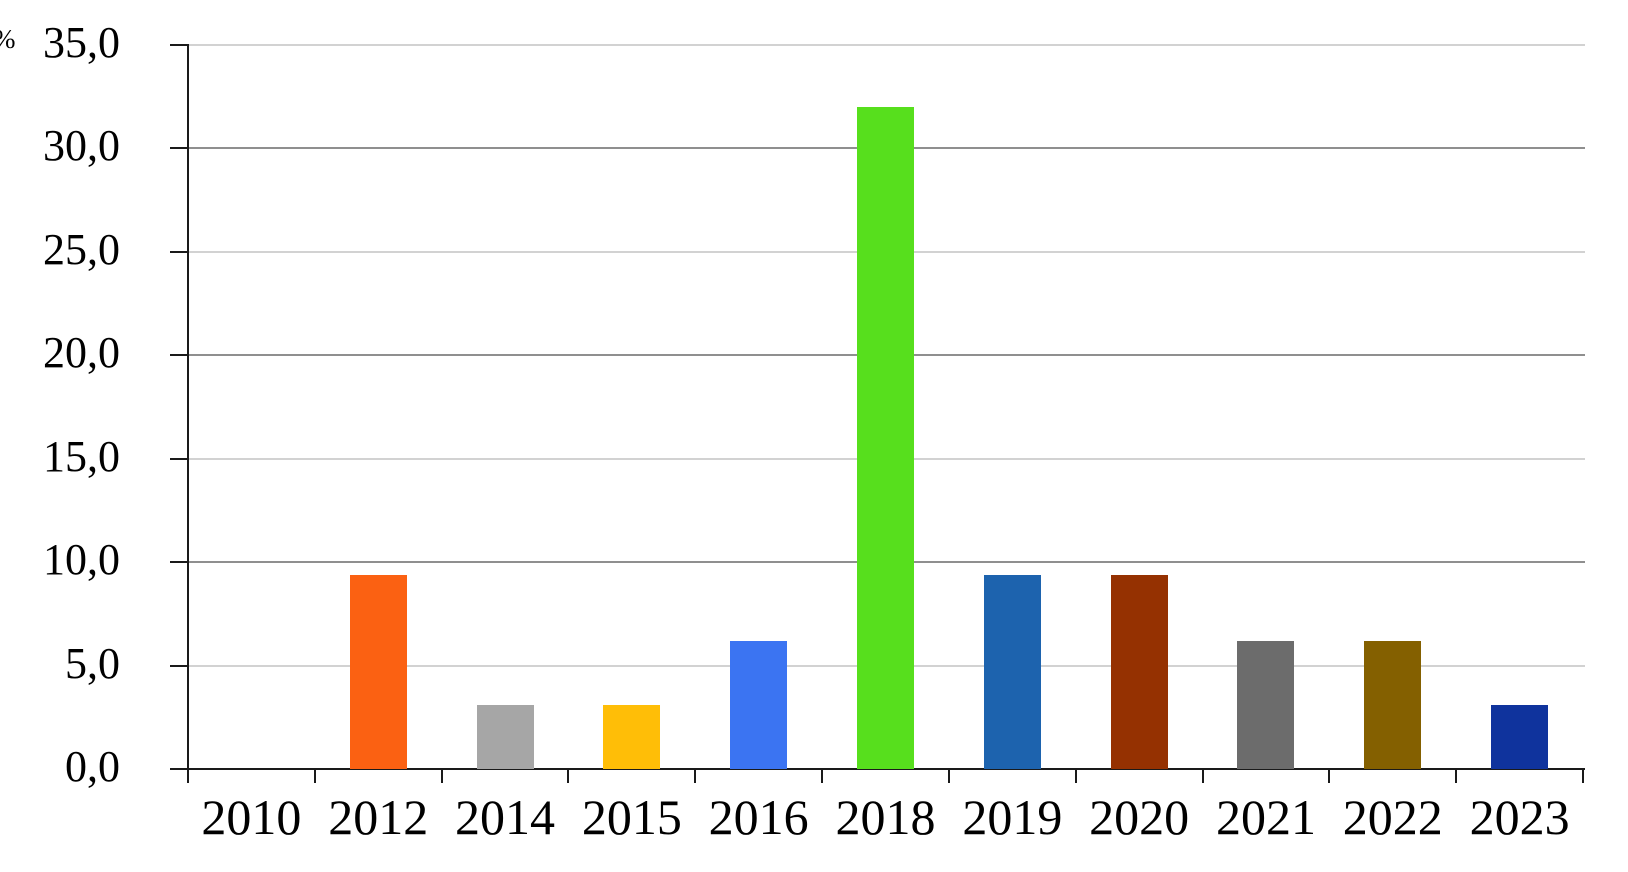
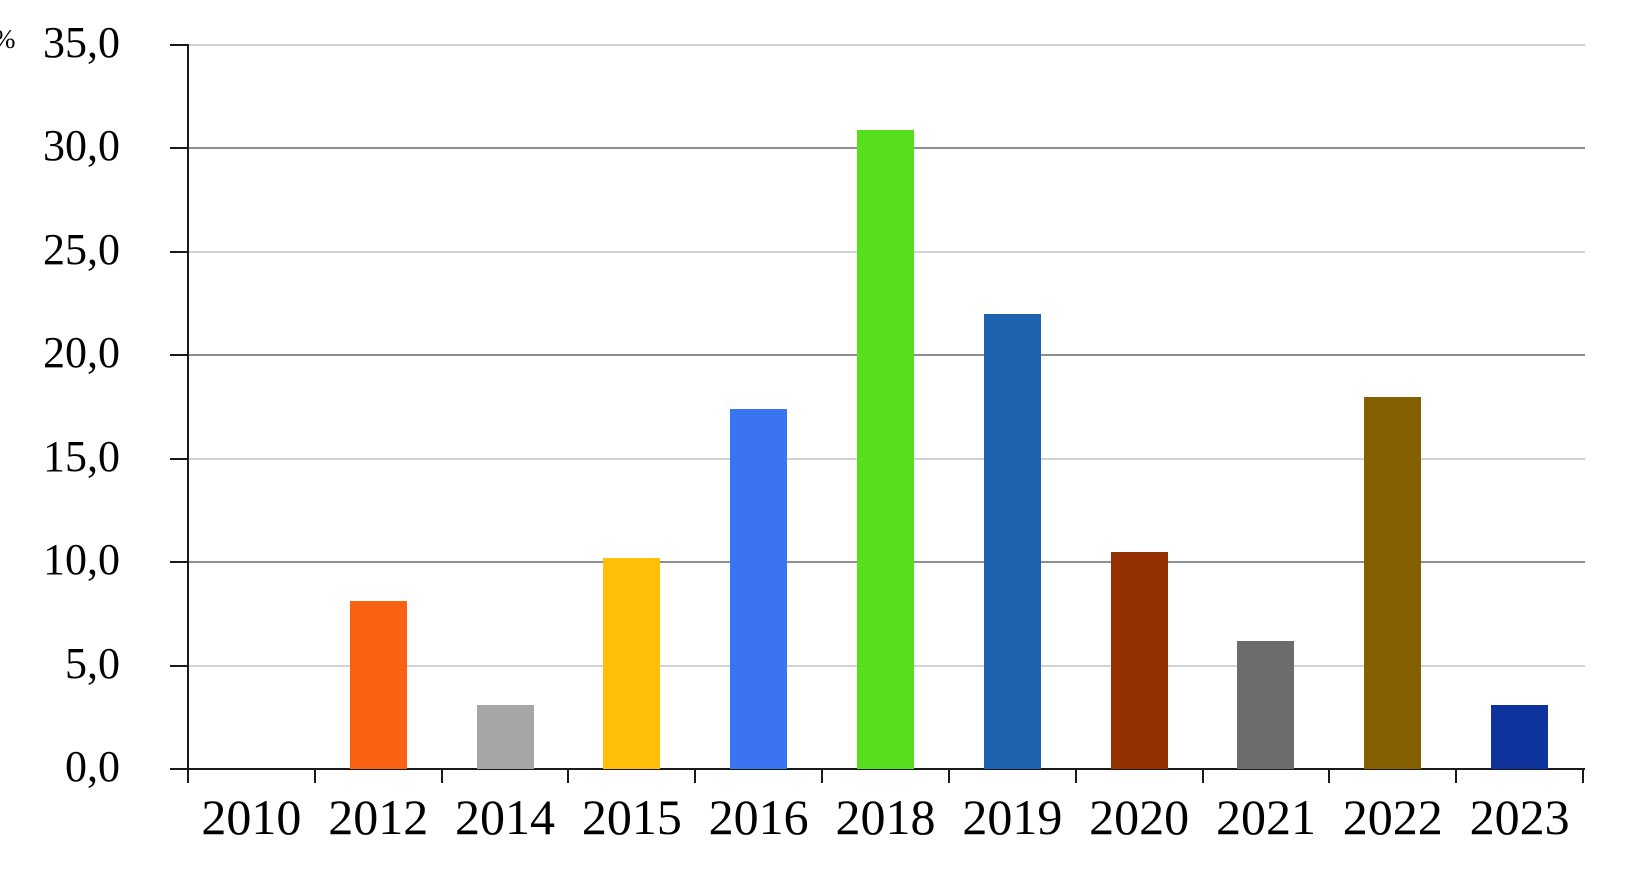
2012: 9,4 -> 8,1
2015: 3,1 -> 10,2
2016: 6,2 -> 17,4
2018: 32,0 -> 30,9
2019: 9,4 -> 22,0
2020: 9,4 -> 10,5
2022: 6,2 -> 18,0
